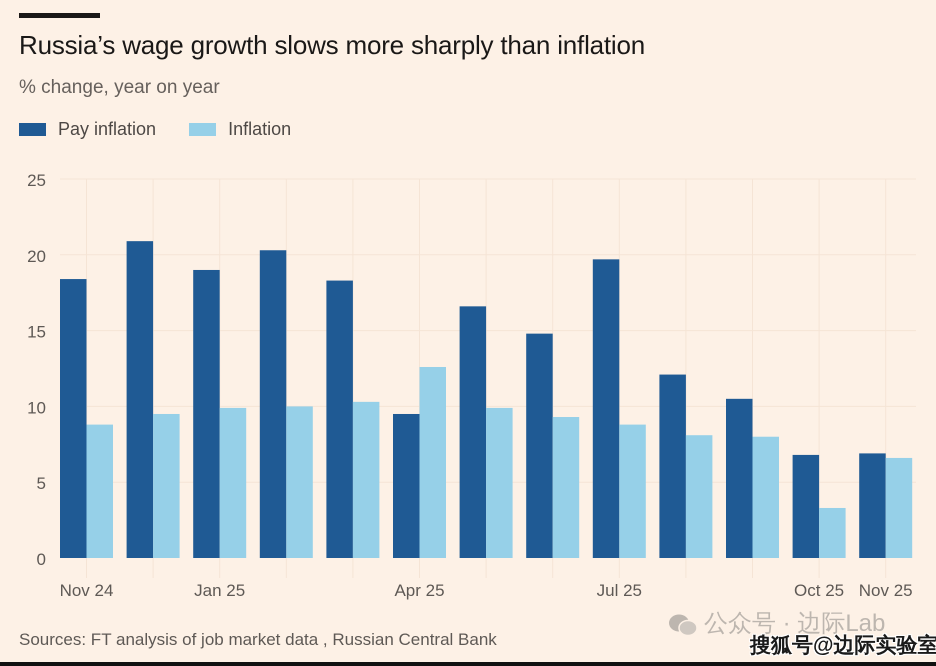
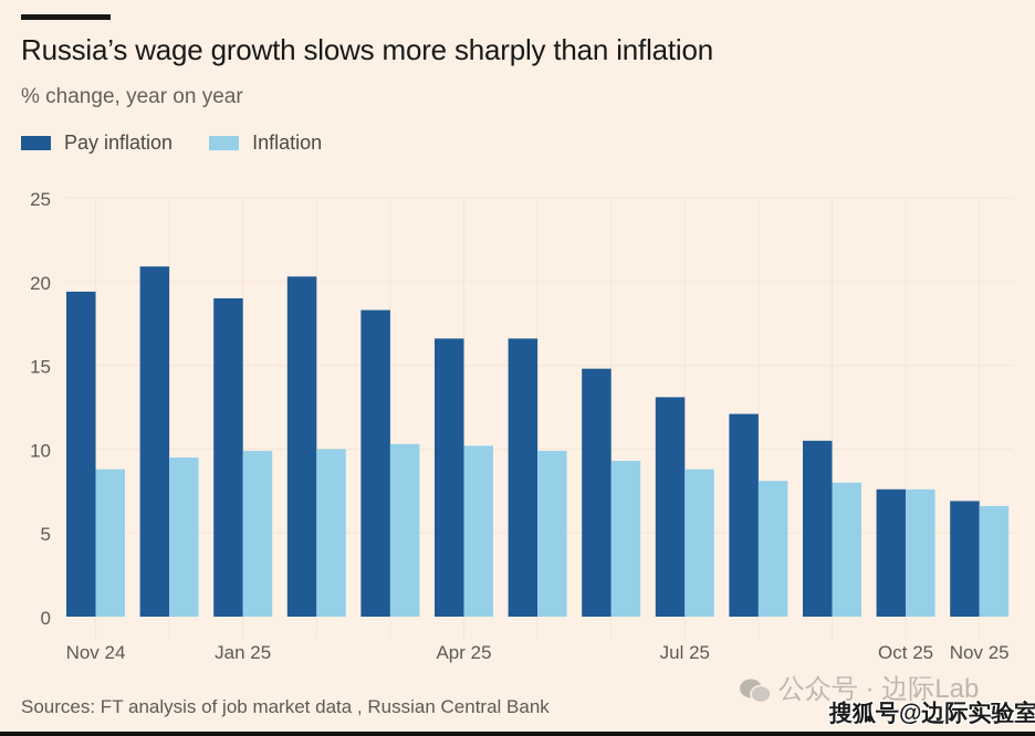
Pay inflation/Nov 24: 18.4 -> 19.4
Pay inflation/Apr 25: 9.5 -> 16.6
Inflation/Apr 25: 12.6 -> 10.2
Pay inflation/Jul 25: 19.7 -> 13.1
Pay inflation/Oct 25: 6.8 -> 7.6
Inflation/Oct 25: 3.3 -> 7.6
